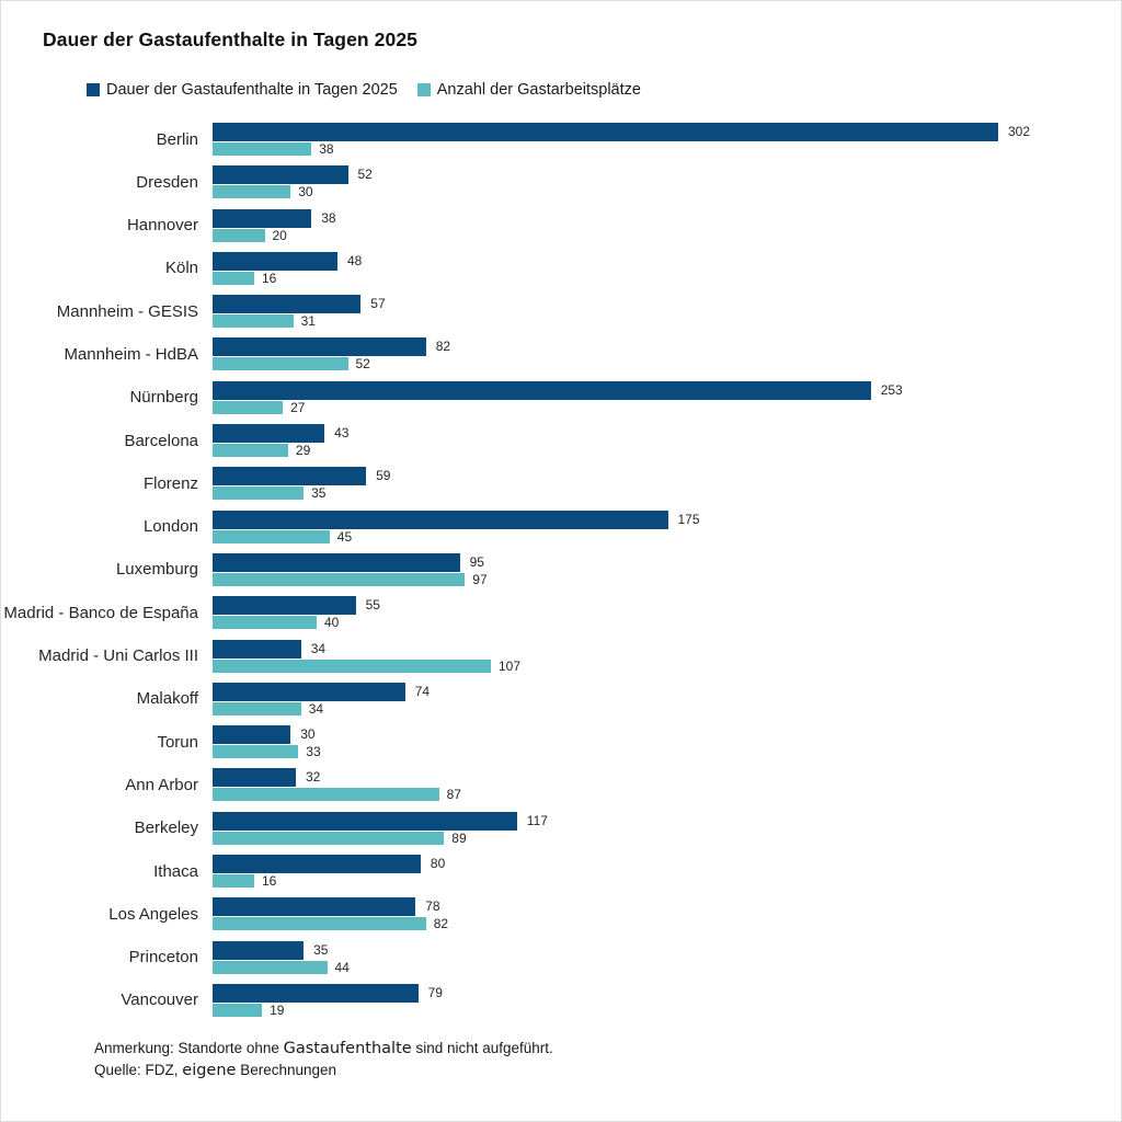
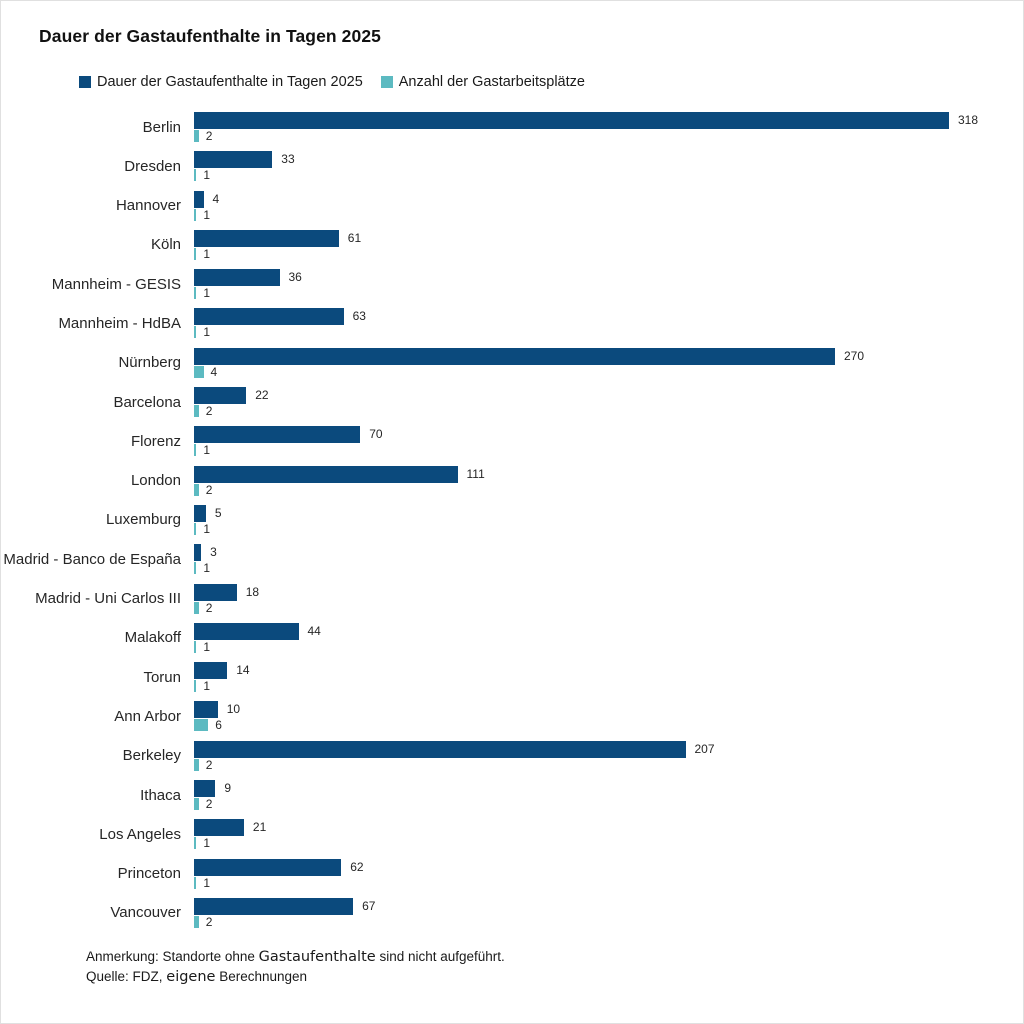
Dauer der Gastaufenthalte in Tagen 2025/Berlin: 302 -> 318
Anzahl der Gastarbeitsplätze/Berlin: 38 -> 2
Dauer der Gastaufenthalte in Tagen 2025/Dresden: 52 -> 33
Anzahl der Gastarbeitsplätze/Dresden: 30 -> 1
Dauer der Gastaufenthalte in Tagen 2025/Hannover: 38 -> 4
Anzahl der Gastarbeitsplätze/Hannover: 20 -> 1
Dauer der Gastaufenthalte in Tagen 2025/Köln: 48 -> 61
Anzahl der Gastarbeitsplätze/Köln: 16 -> 1
Dauer der Gastaufenthalte in Tagen 2025/Mannheim - GESIS: 57 -> 36
Anzahl der Gastarbeitsplätze/Mannheim - GESIS: 31 -> 1
Dauer der Gastaufenthalte in Tagen 2025/Mannheim - HdBA: 82 -> 63
Anzahl der Gastarbeitsplätze/Mannheim - HdBA: 52 -> 1
Dauer der Gastaufenthalte in Tagen 2025/Nürnberg: 253 -> 270
Anzahl der Gastarbeitsplätze/Nürnberg: 27 -> 4
Dauer der Gastaufenthalte in Tagen 2025/Barcelona: 43 -> 22
Anzahl der Gastarbeitsplätze/Barcelona: 29 -> 2
Dauer der Gastaufenthalte in Tagen 2025/Florenz: 59 -> 70
Anzahl der Gastarbeitsplätze/Florenz: 35 -> 1
Dauer der Gastaufenthalte in Tagen 2025/London: 175 -> 111
Anzahl der Gastarbeitsplätze/London: 45 -> 2
Dauer der Gastaufenthalte in Tagen 2025/Luxemburg: 95 -> 5
Anzahl der Gastarbeitsplätze/Luxemburg: 97 -> 1
Dauer der Gastaufenthalte in Tagen 2025/Madrid - Banco de España: 55 -> 3
Anzahl der Gastarbeitsplätze/Madrid - Banco de España: 40 -> 1
Dauer der Gastaufenthalte in Tagen 2025/Madrid - Uni Carlos III: 34 -> 18
Anzahl der Gastarbeitsplätze/Madrid - Uni Carlos III: 107 -> 2
Dauer der Gastaufenthalte in Tagen 2025/Malakoff: 74 -> 44
Anzahl der Gastarbeitsplätze/Malakoff: 34 -> 1
Dauer der Gastaufenthalte in Tagen 2025/Torun: 30 -> 14
Anzahl der Gastarbeitsplätze/Torun: 33 -> 1
Dauer der Gastaufenthalte in Tagen 2025/Ann Arbor: 32 -> 10
Anzahl der Gastarbeitsplätze/Ann Arbor: 87 -> 6
Dauer der Gastaufenthalte in Tagen 2025/Berkeley: 117 -> 207
Anzahl der Gastarbeitsplätze/Berkeley: 89 -> 2
Dauer der Gastaufenthalte in Tagen 2025/Ithaca: 80 -> 9
Anzahl der Gastarbeitsplätze/Ithaca: 16 -> 2
Dauer der Gastaufenthalte in Tagen 2025/Los Angeles: 78 -> 21
Anzahl der Gastarbeitsplätze/Los Angeles: 82 -> 1
Dauer der Gastaufenthalte in Tagen 2025/Princeton: 35 -> 62
Anzahl der Gastarbeitsplätze/Princeton: 44 -> 1
Dauer der Gastaufenthalte in Tagen 2025/Vancouver: 79 -> 67
Anzahl der Gastarbeitsplätze/Vancouver: 19 -> 2
